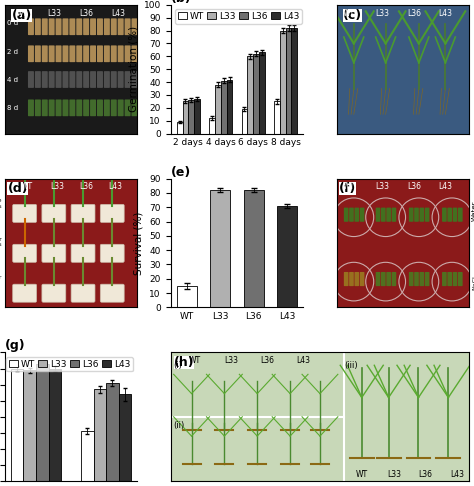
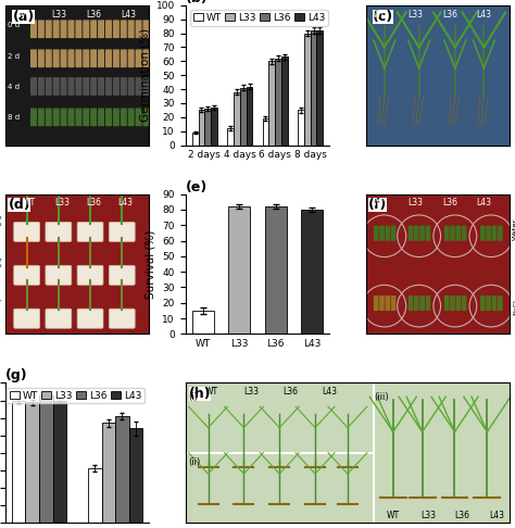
(e)/L43: 71 -> 80
